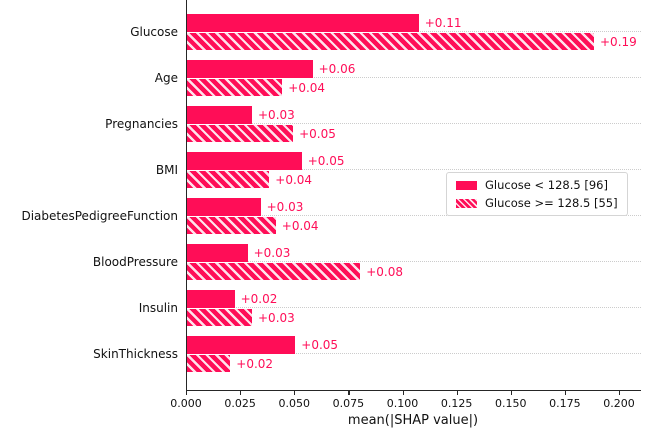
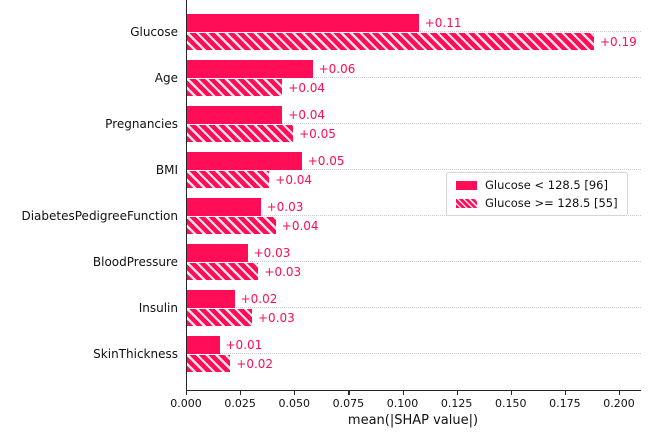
Glucose < 128.5 [96]/Pregnancies: +0.03 -> +0.04
Glucose >= 128.5 [55]/BloodPressure: +0.08 -> +0.03
Glucose < 128.5 [96]/SkinThickness: +0.05 -> +0.01
